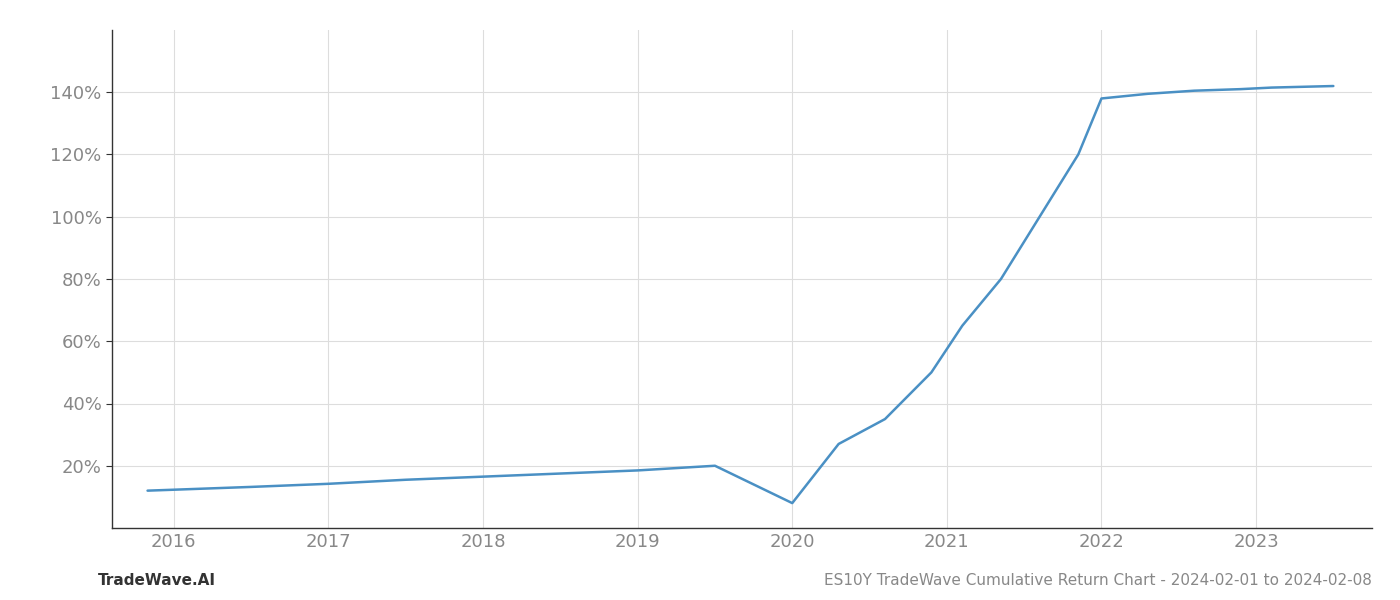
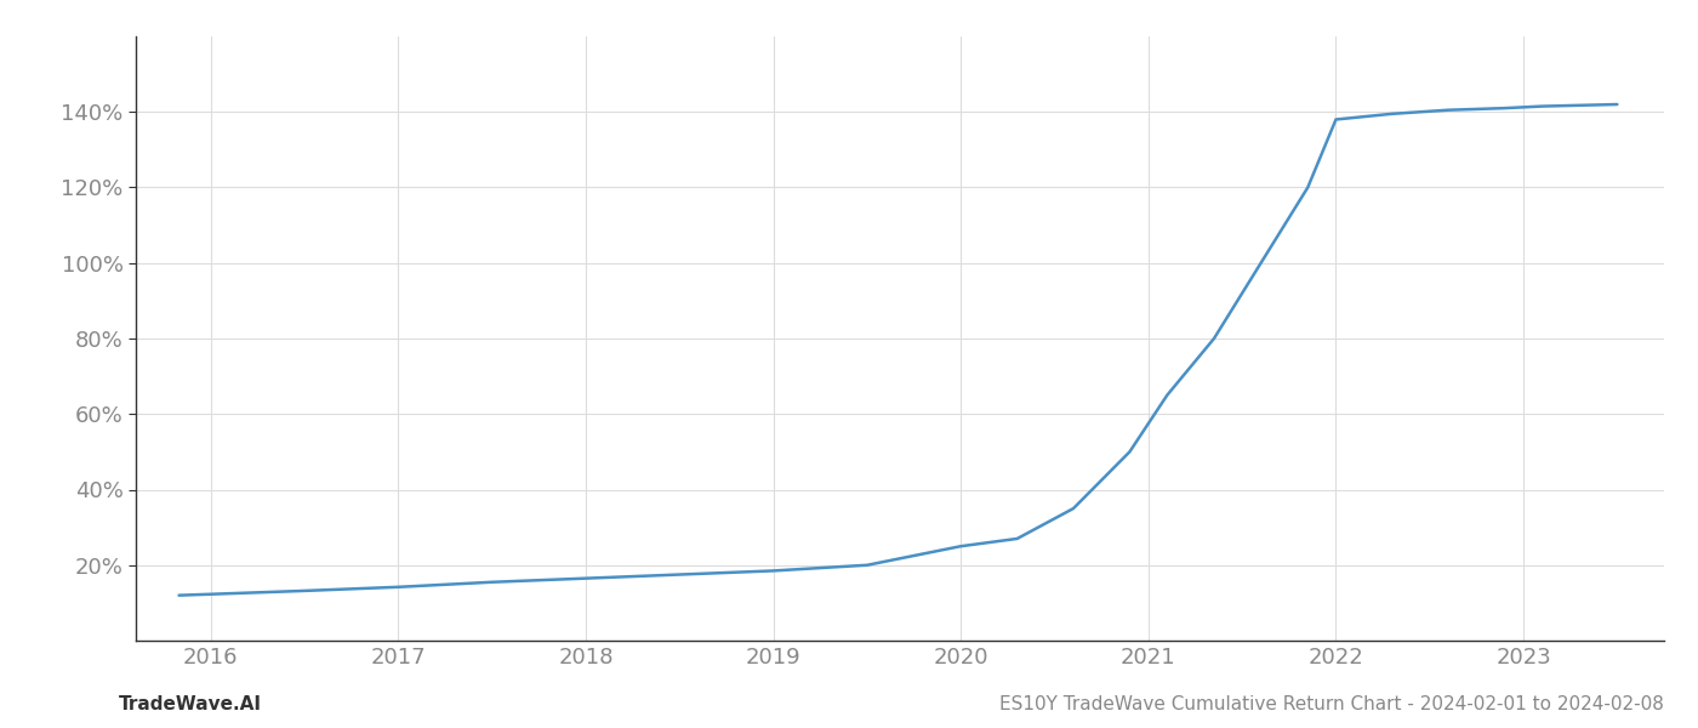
2020: 8.0% -> 25.0%
